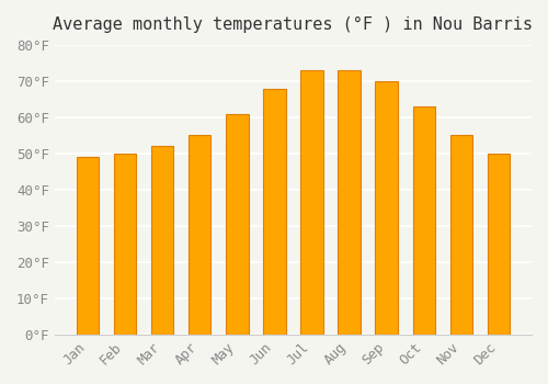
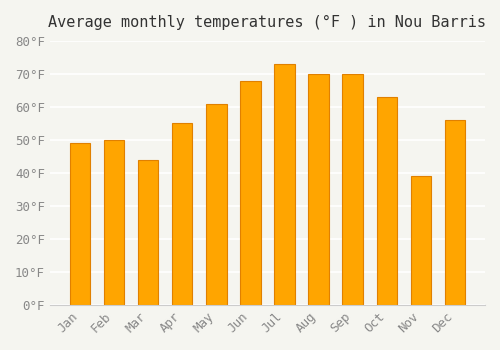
Mar: 52°F -> 44°F
Aug: 73°F -> 70°F
Nov: 55°F -> 39°F
Dec: 50°F -> 56°F
